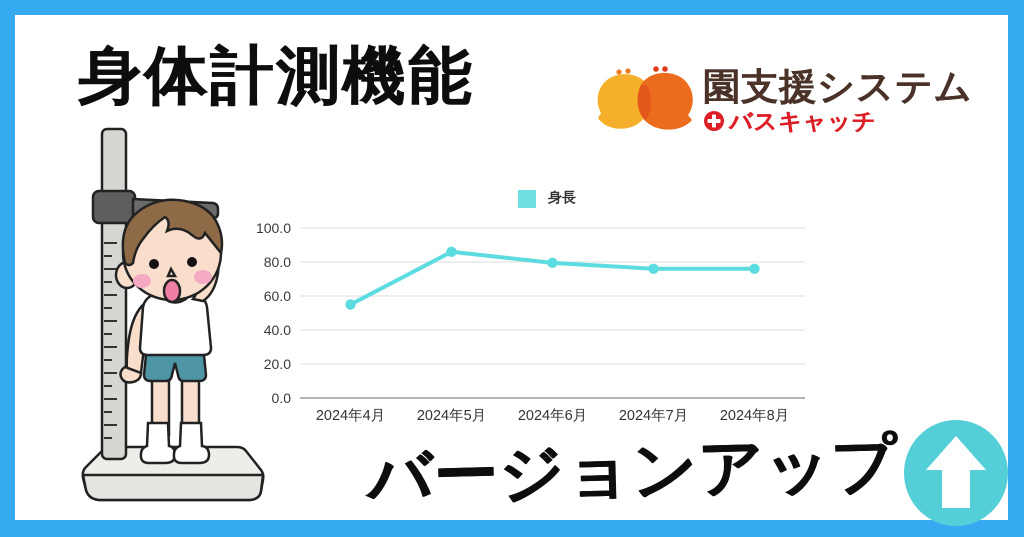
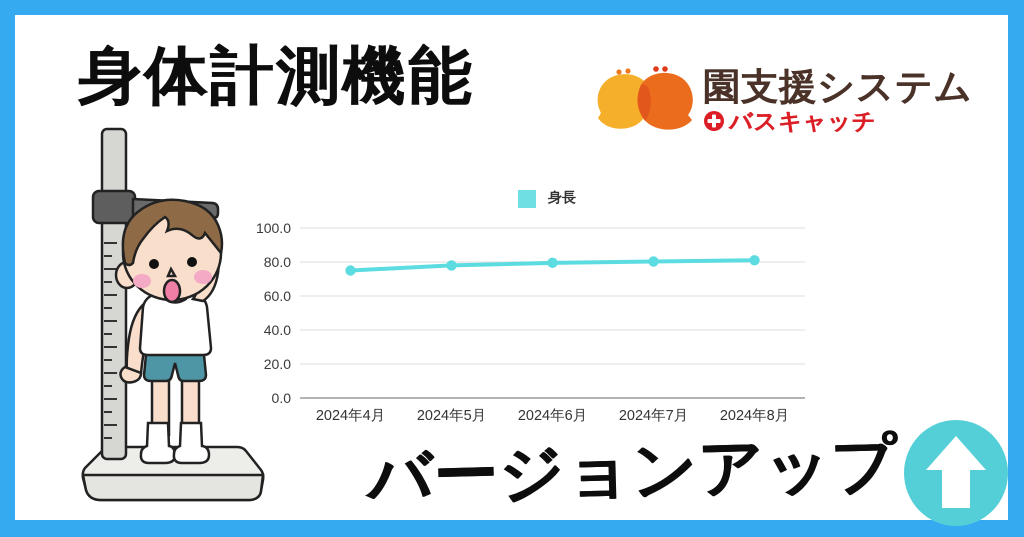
2024年4月: 55 -> 75
2024年5月: 86 -> 78
2024年7月: 76 -> 80
2024年8月: 76 -> 81
